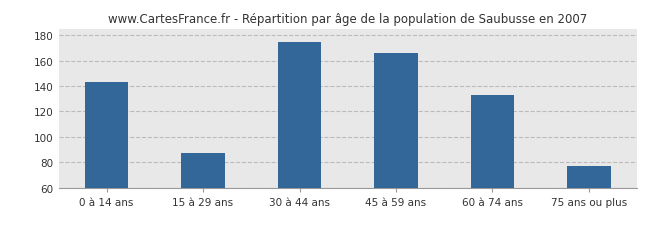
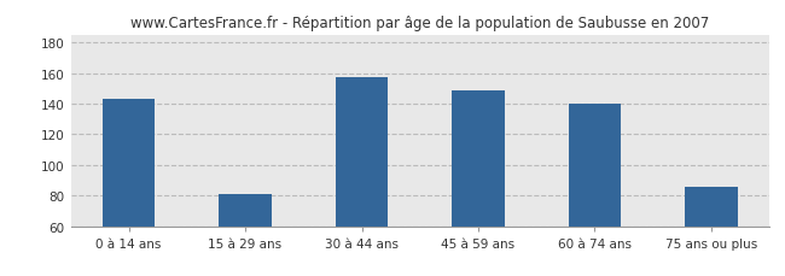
15 à 29 ans: 87 -> 81
30 à 44 ans: 175 -> 157
45 à 59 ans: 166 -> 149
60 à 74 ans: 133 -> 140
75 ans ou plus: 77 -> 86
